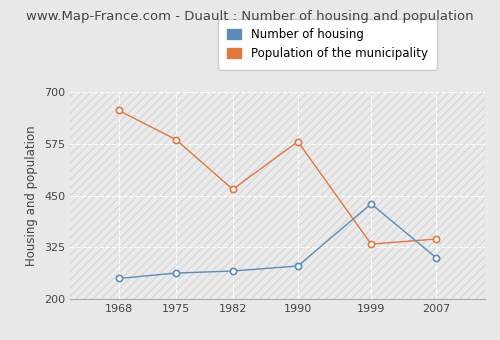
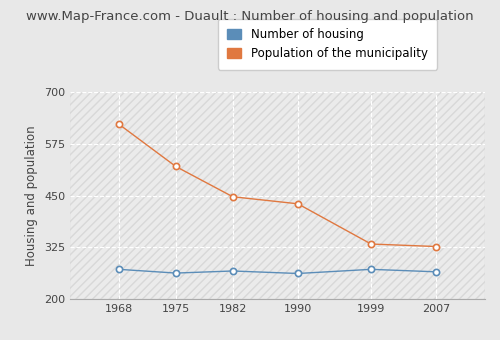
Number of housing/1968: 250 -> 272
Population of the municipality/1968: 655 -> 622
Population of the municipality/1975: 585 -> 520
Population of the municipality/1982: 465 -> 447
Number of housing/1990: 280 -> 262
Population of the municipality/1990: 580 -> 430
Number of housing/1999: 430 -> 272
Number of housing/2007: 300 -> 266
Population of the municipality/2007: 345 -> 327
